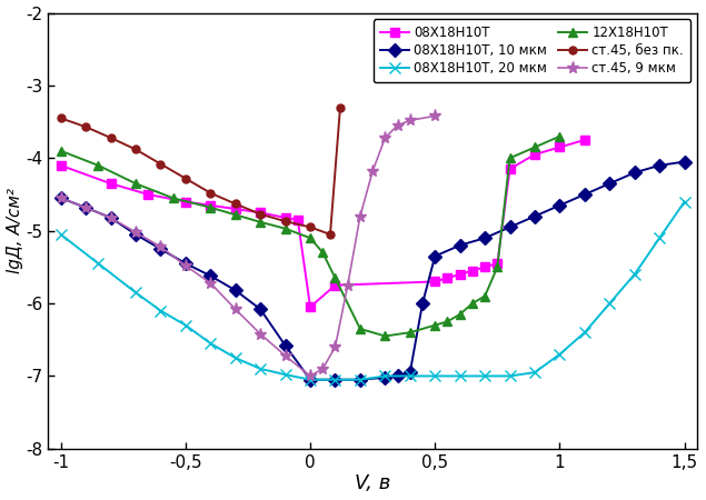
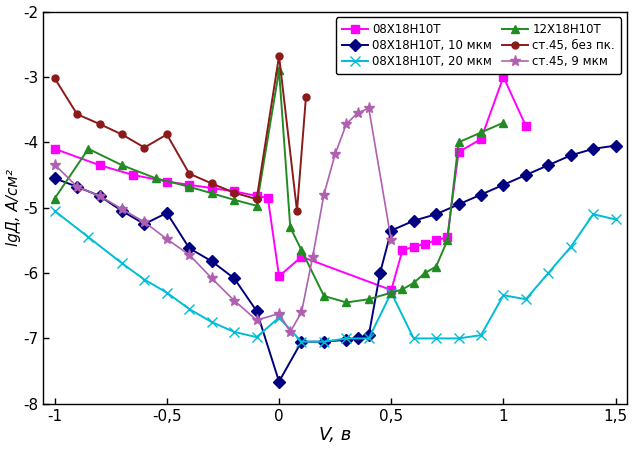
12X18H10T/-1: -3.90 -> -4.86
ст.45, без пк./-1: -3.45 -> -3.02
ст.45, 9 мкм/-1: -4.55 -> -4.34
08X18H10T, 10 мкм/-0,5: -5.45 -> -5.08
ст.45, без пк./-0,5: -4.28 -> -3.88
08X18H10T, 10 мкм/0: -7.05 -> -7.66
08X18H10T, 20 мкм/0: -7.05 -> -6.68
12X18H10T/0: -5.10 -> -2.90
ст.45, без пк./0: -4.95 -> -2.68
ст.45, 9 мкм/0: -7.00 -> -6.62
08X18H10T/0,5: -5.70 -> -6.26
08X18H10T, 20 мкм/0,5: -7.00 -> -6.30
ст.45, 9 мкм/0,5: -3.42 -> -5.50
08X18H10T/1: -3.85 -> -3.00
08X18H10T, 20 мкм/1: -6.70 -> -6.34
08X18H10T, 20 мкм/1,5: -4.60 -> -5.18
